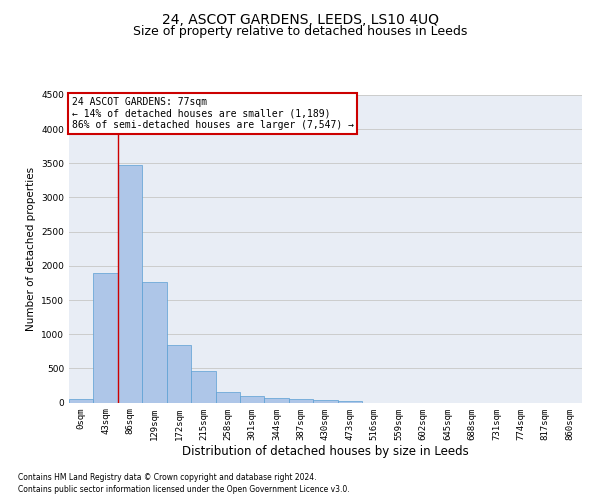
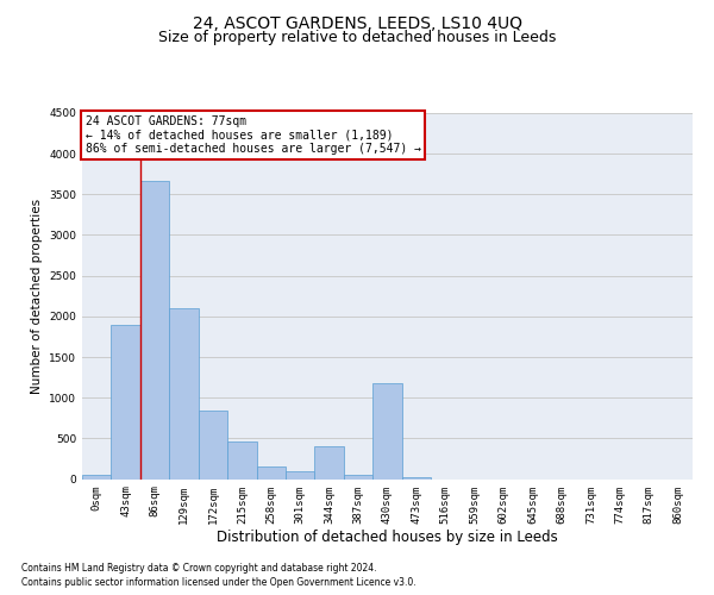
86sqm: 3480 -> 3660
129sqm: 1760 -> 2100
344sqm: 60 -> 400
430sqm: 30 -> 1180
